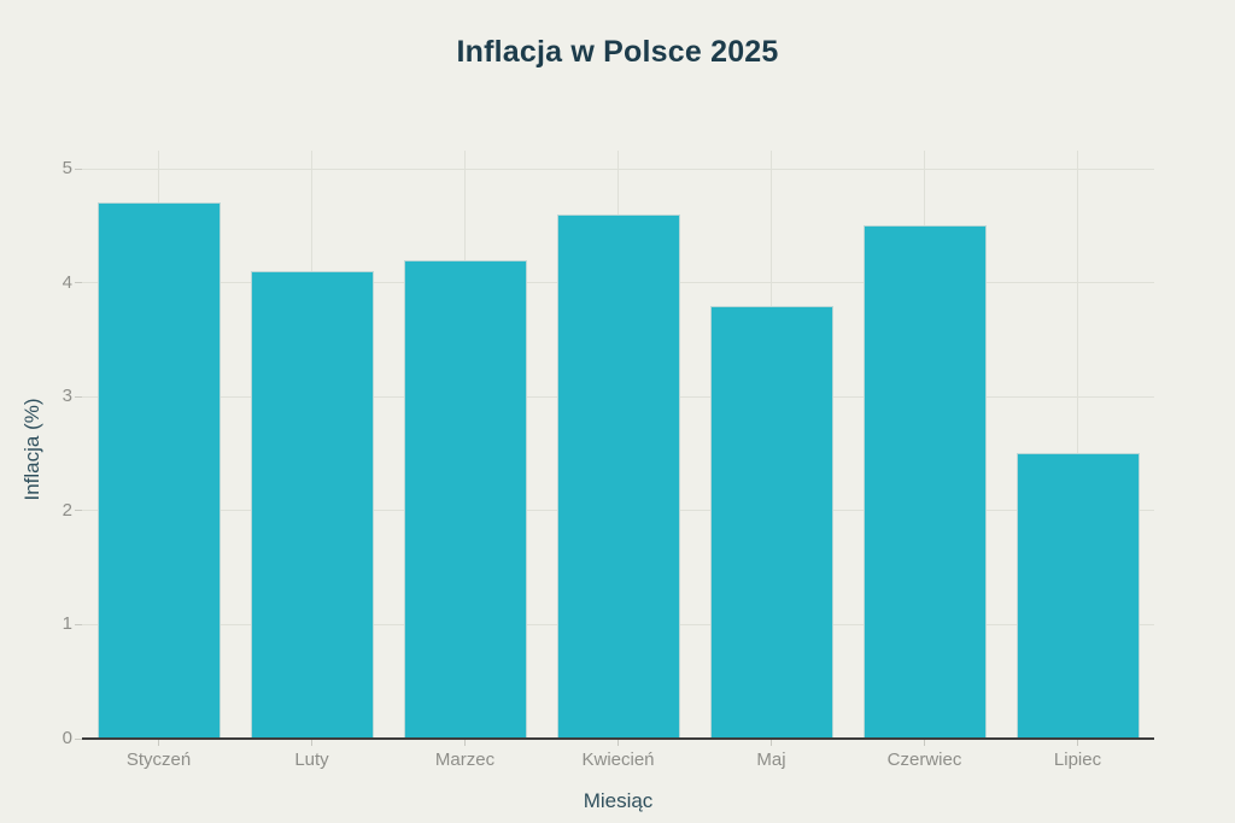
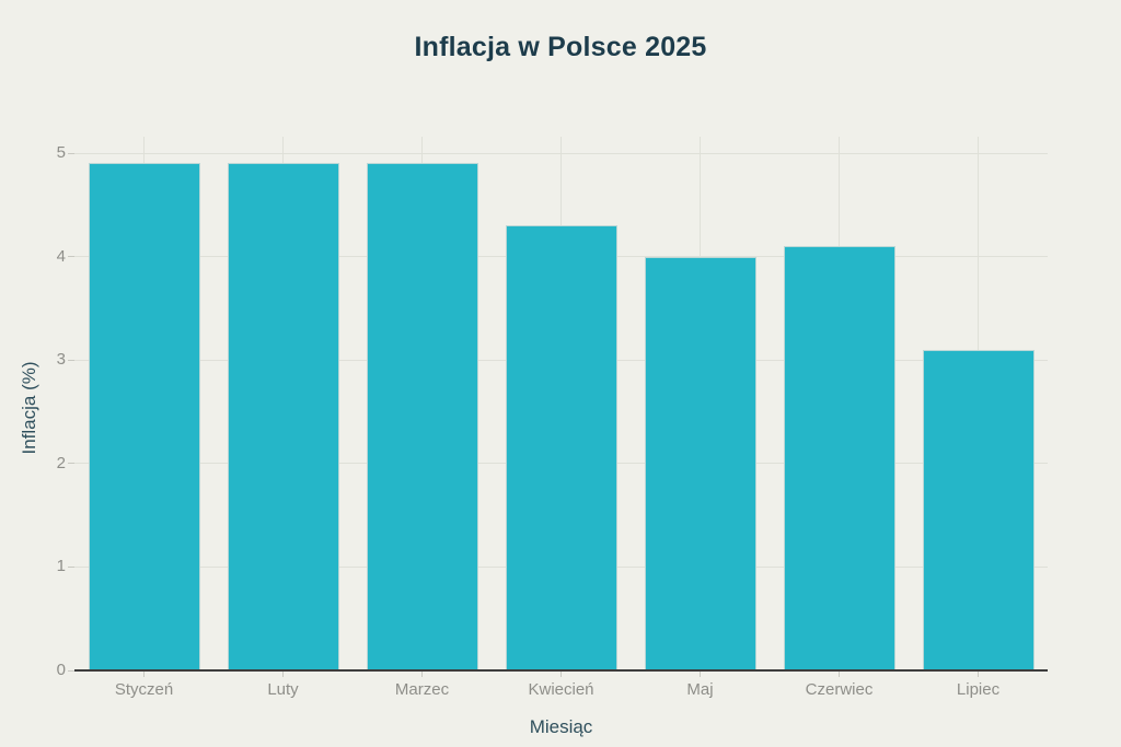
Styczeń: 4.7 -> 4.9
Luty: 4.1 -> 4.9
Marzec: 4.2 -> 4.9
Kwiecień: 4.6 -> 4.3
Maj: 3.8 -> 4.0
Czerwiec: 4.5 -> 4.1
Lipiec: 2.5 -> 3.1
